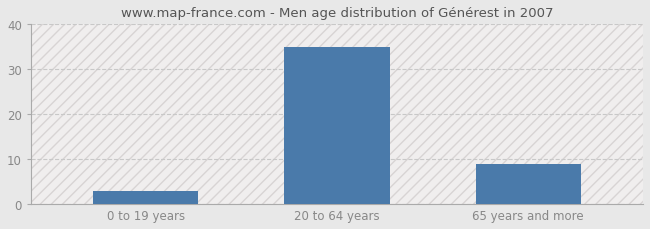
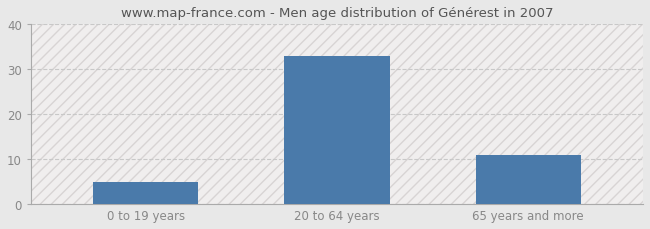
0 to 19 years: 3 -> 5
20 to 64 years: 35 -> 33
65 years and more: 9 -> 11
